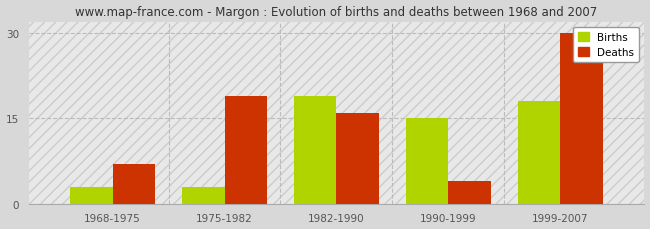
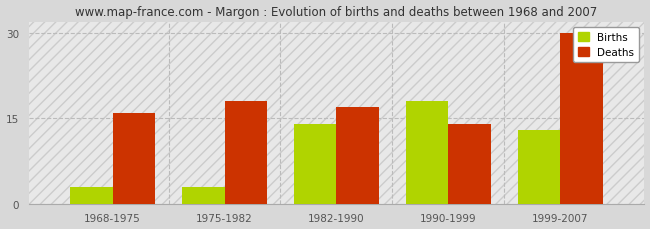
Deaths/1968-1975: 7 -> 16
Deaths/1975-1982: 19 -> 18
Births/1982-1990: 19 -> 14
Deaths/1982-1990: 16 -> 17
Births/1990-1999: 15 -> 18
Deaths/1990-1999: 4 -> 14
Births/1999-2007: 18 -> 13
